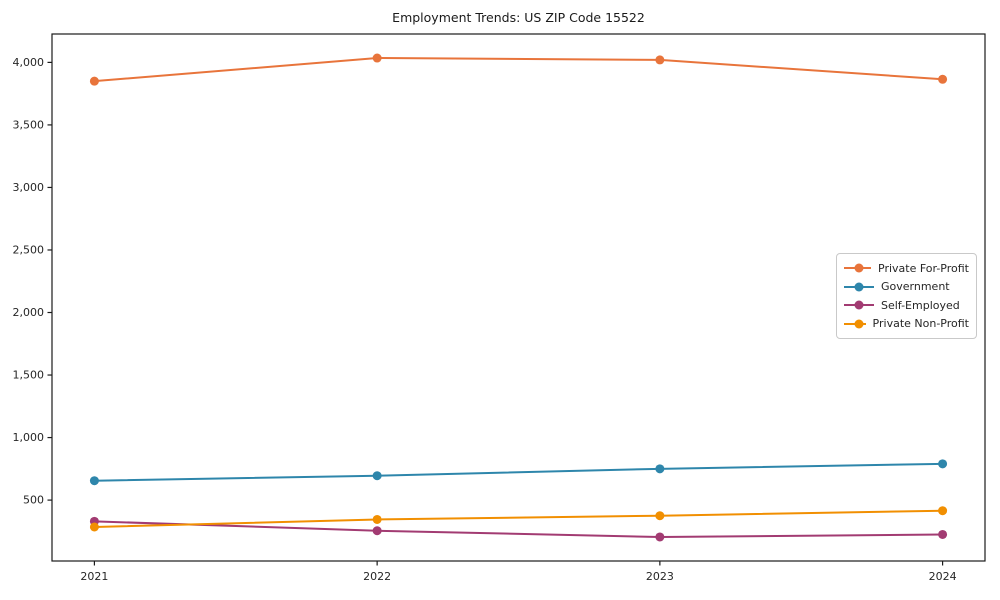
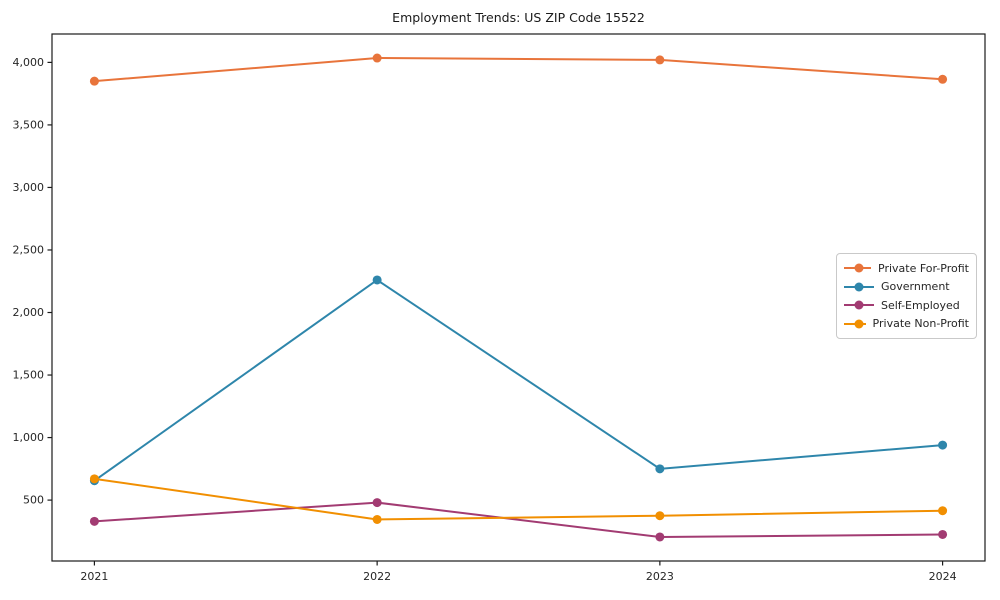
Private Non-Profit/2021: 280 -> 670
Government/2022: 700 -> 2260
Self-Employed/2022: 260 -> 480
Government/2024: 790 -> 940
